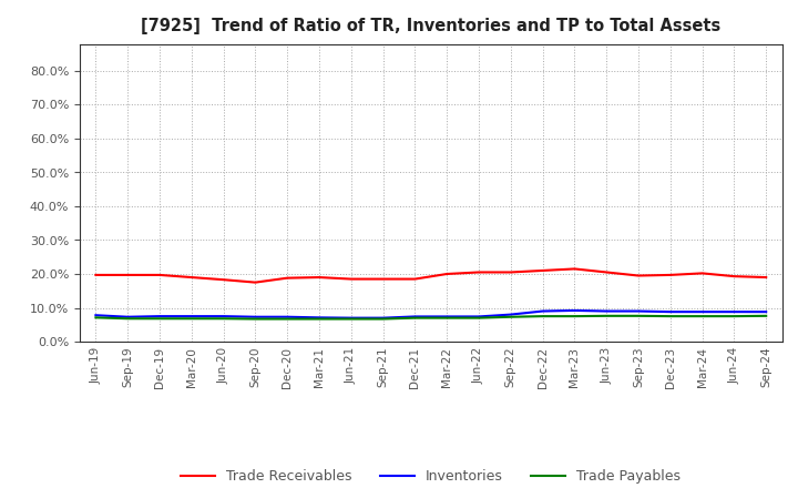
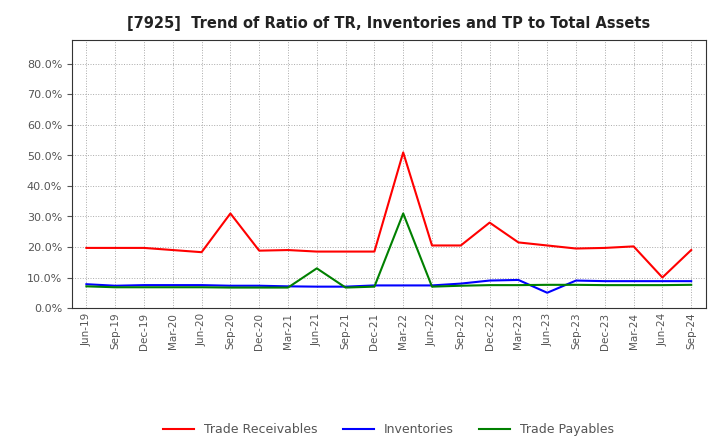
Trade Receivables/Sep-20: 17.5% -> 31.0%
Trade Payables/Jun-21: 6.7% -> 13.0%
Trade Receivables/Mar-22: 20.0% -> 51.0%
Trade Payables/Mar-22: 7.0% -> 31.0%
Trade Receivables/Dec-22: 21.0% -> 28.0%
Inventories/Jun-23: 9.0% -> 5.0%
Trade Receivables/Jun-24: 19.3% -> 10.0%
